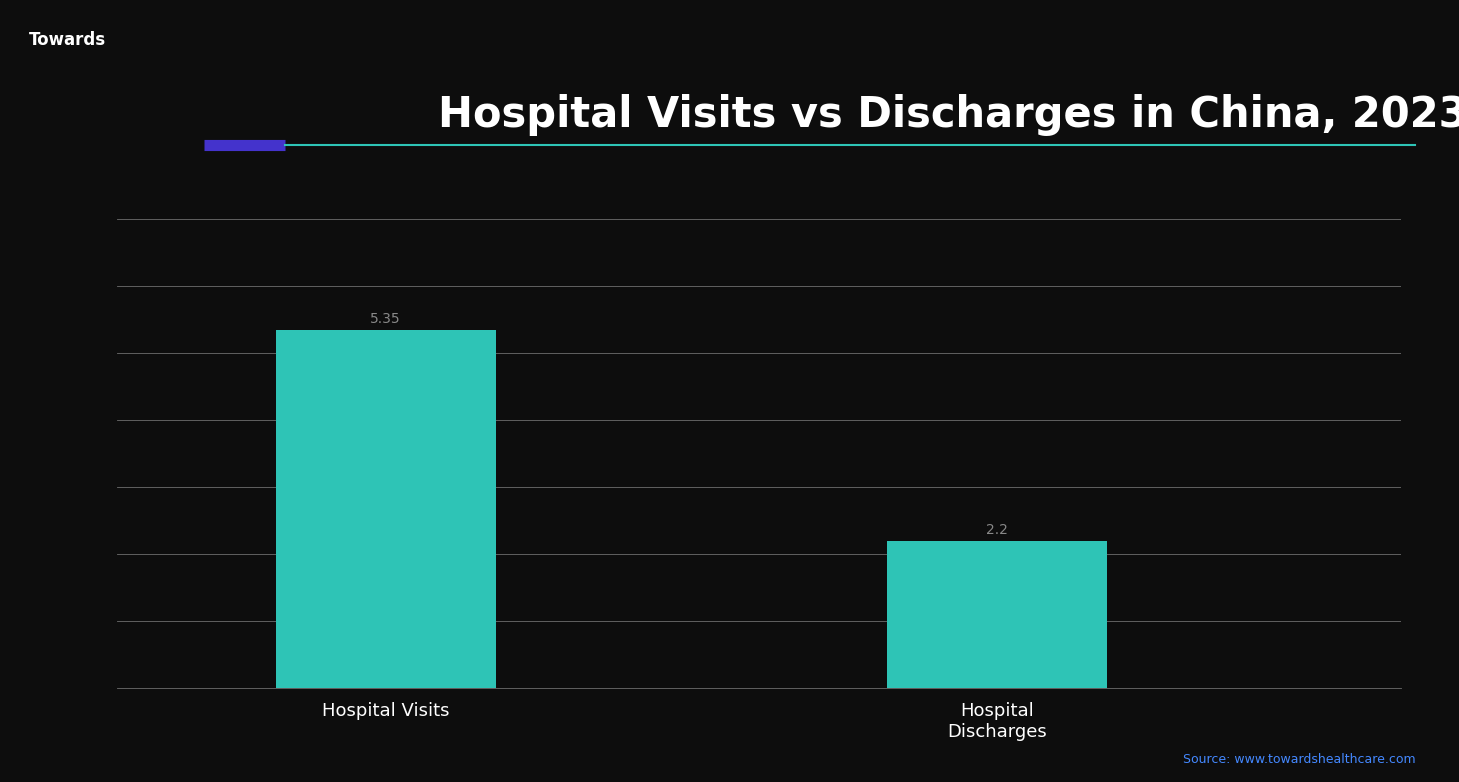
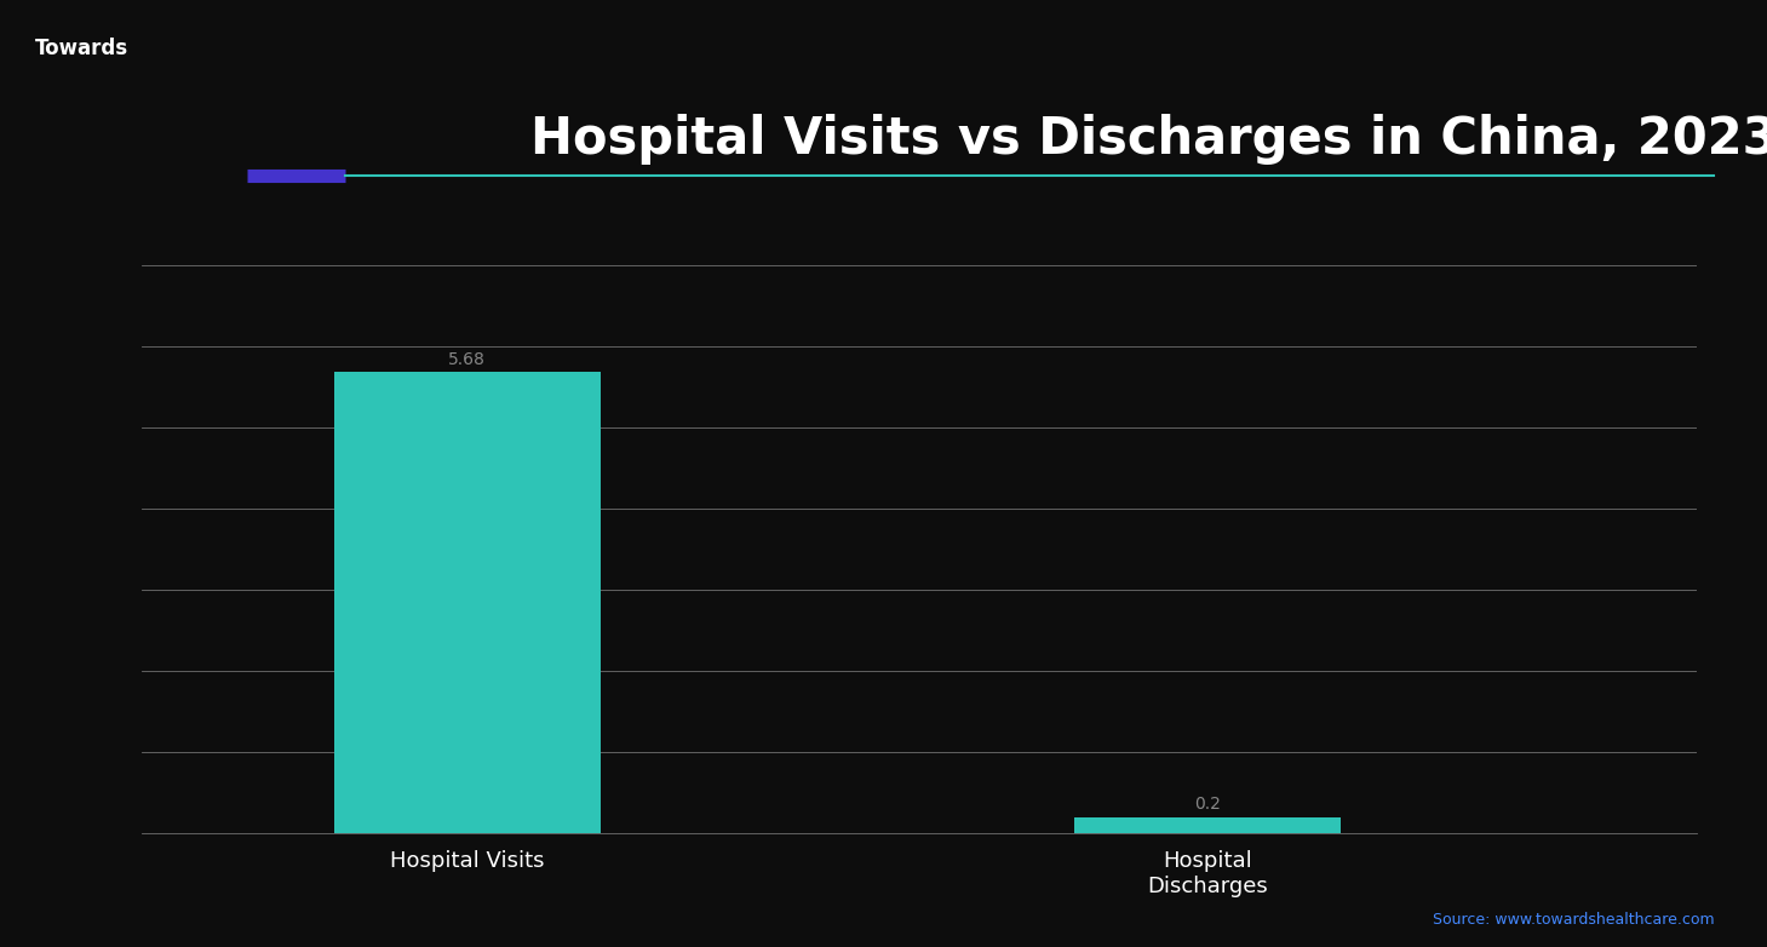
Hospital Visits: 5.35 -> 5.68
Hospital Discharges: 2.2 -> 0.2
